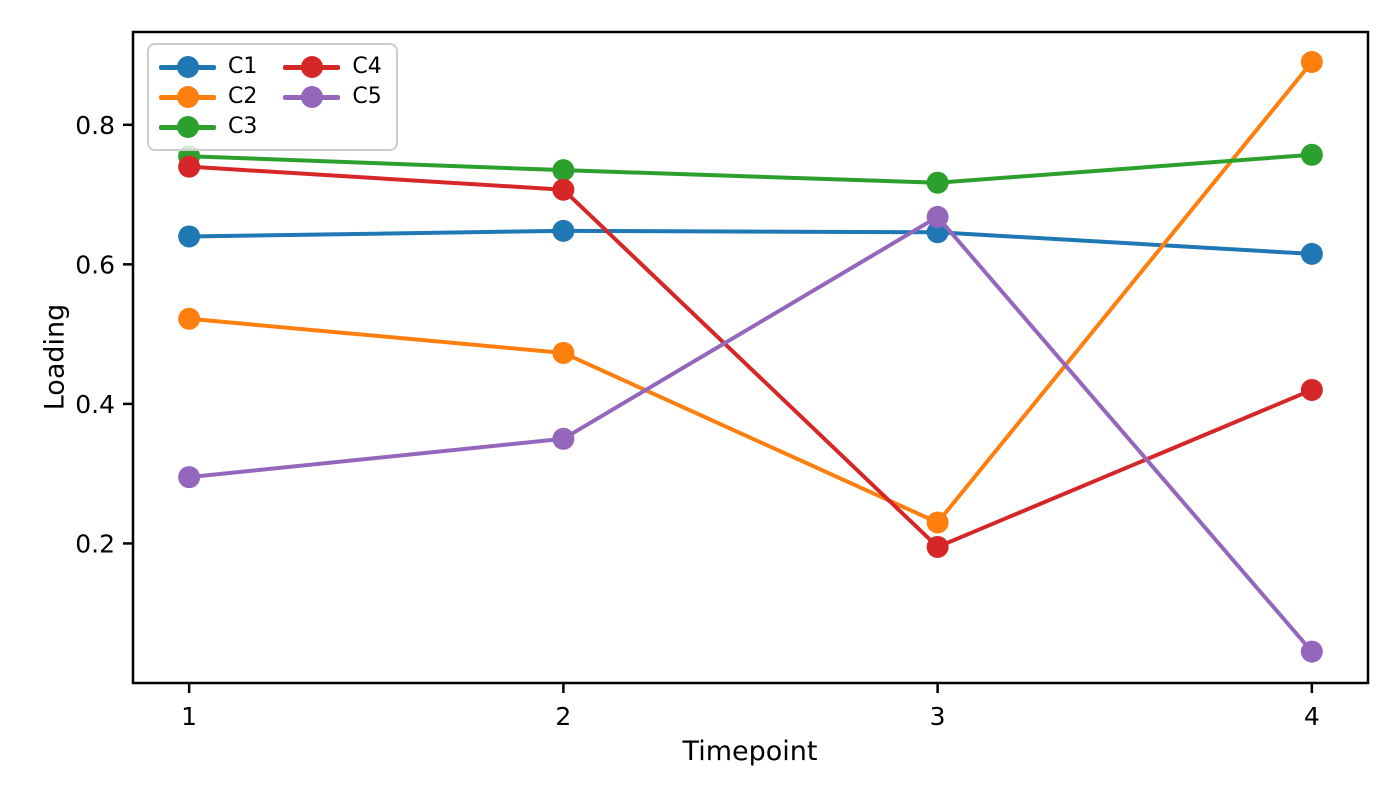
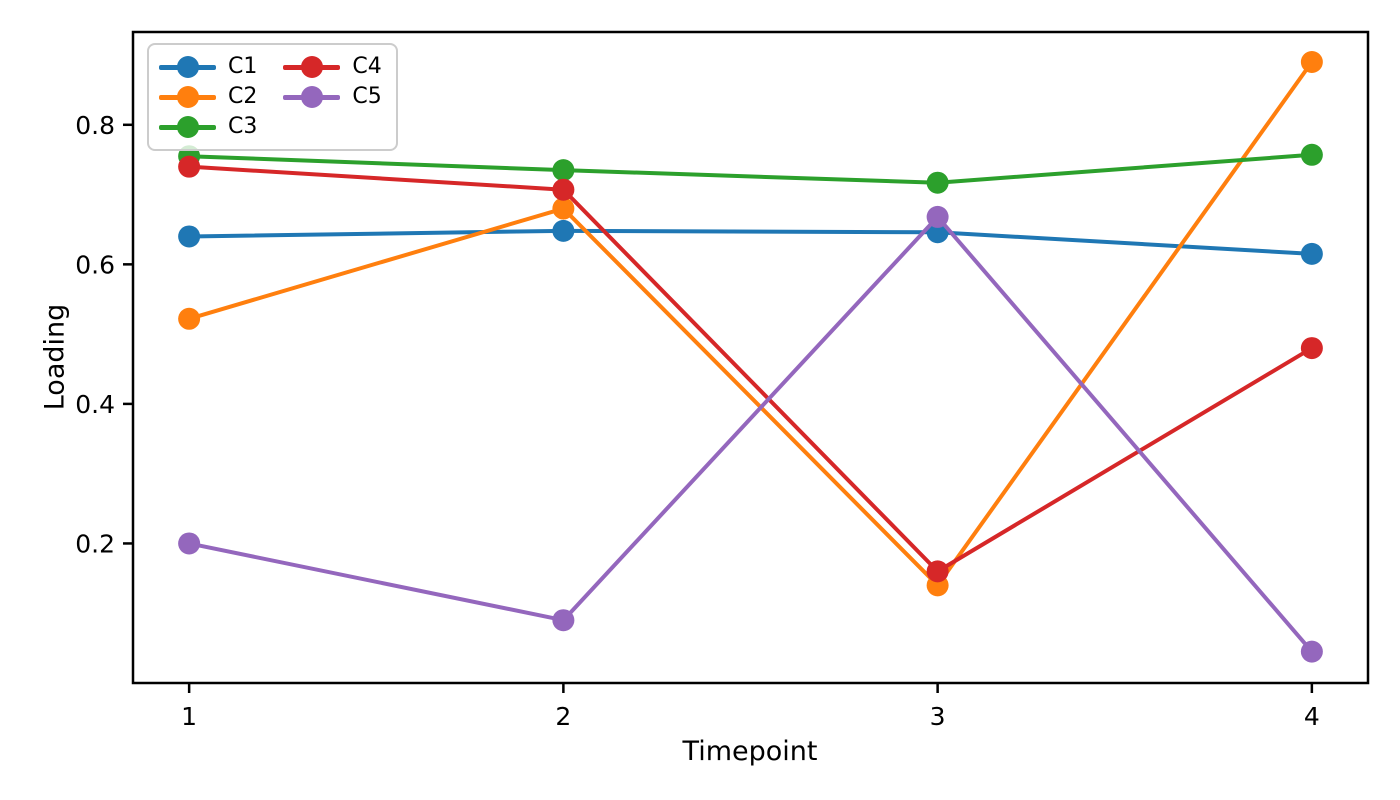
C5/1: 0.29 -> 0.20
C2/2: 0.47 -> 0.68
C5/2: 0.35 -> 0.09
C2/3: 0.23 -> 0.14
C4/3: 0.20 -> 0.16
C4/4: 0.42 -> 0.48
